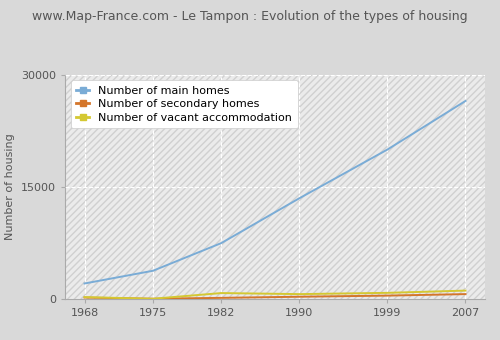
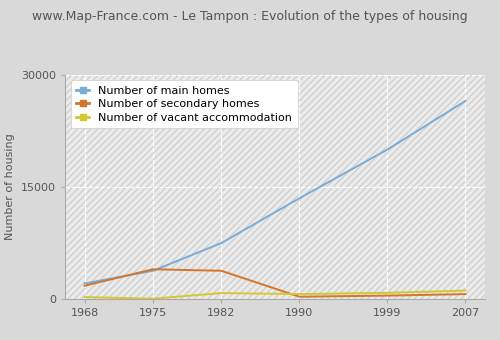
Number of secondary homes/1968: 200 -> 1800
Number of secondary homes/1975: 100 -> 4000
Number of secondary homes/1982: 200 -> 3800
